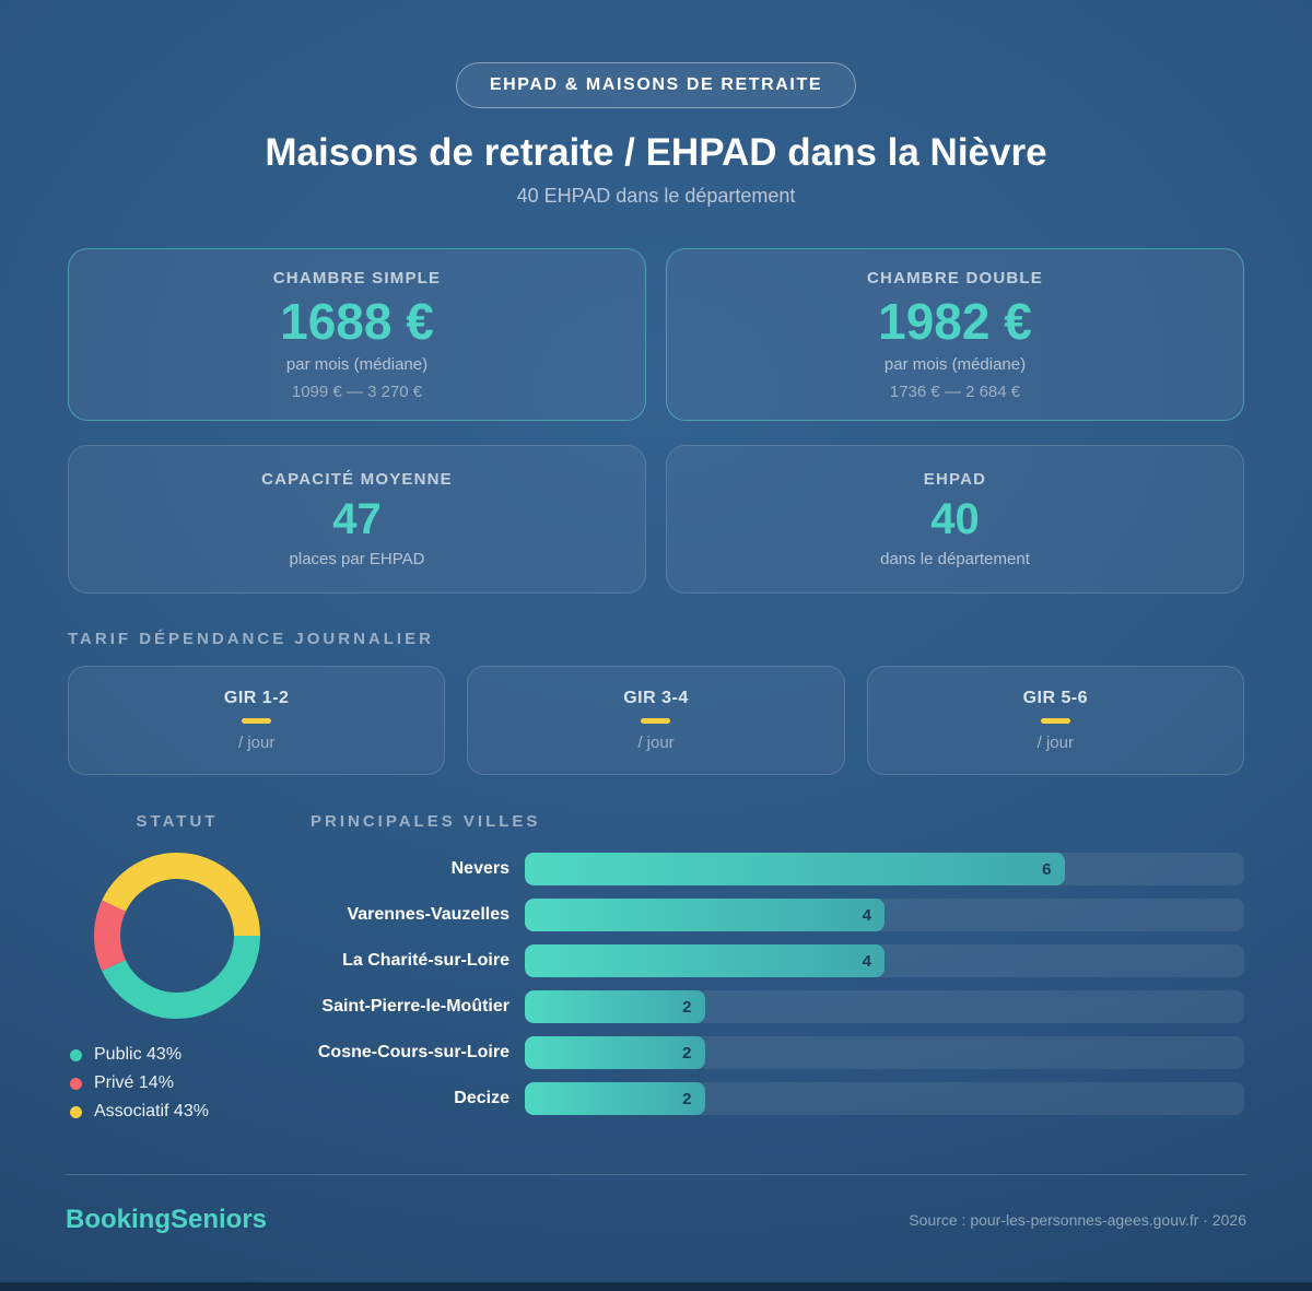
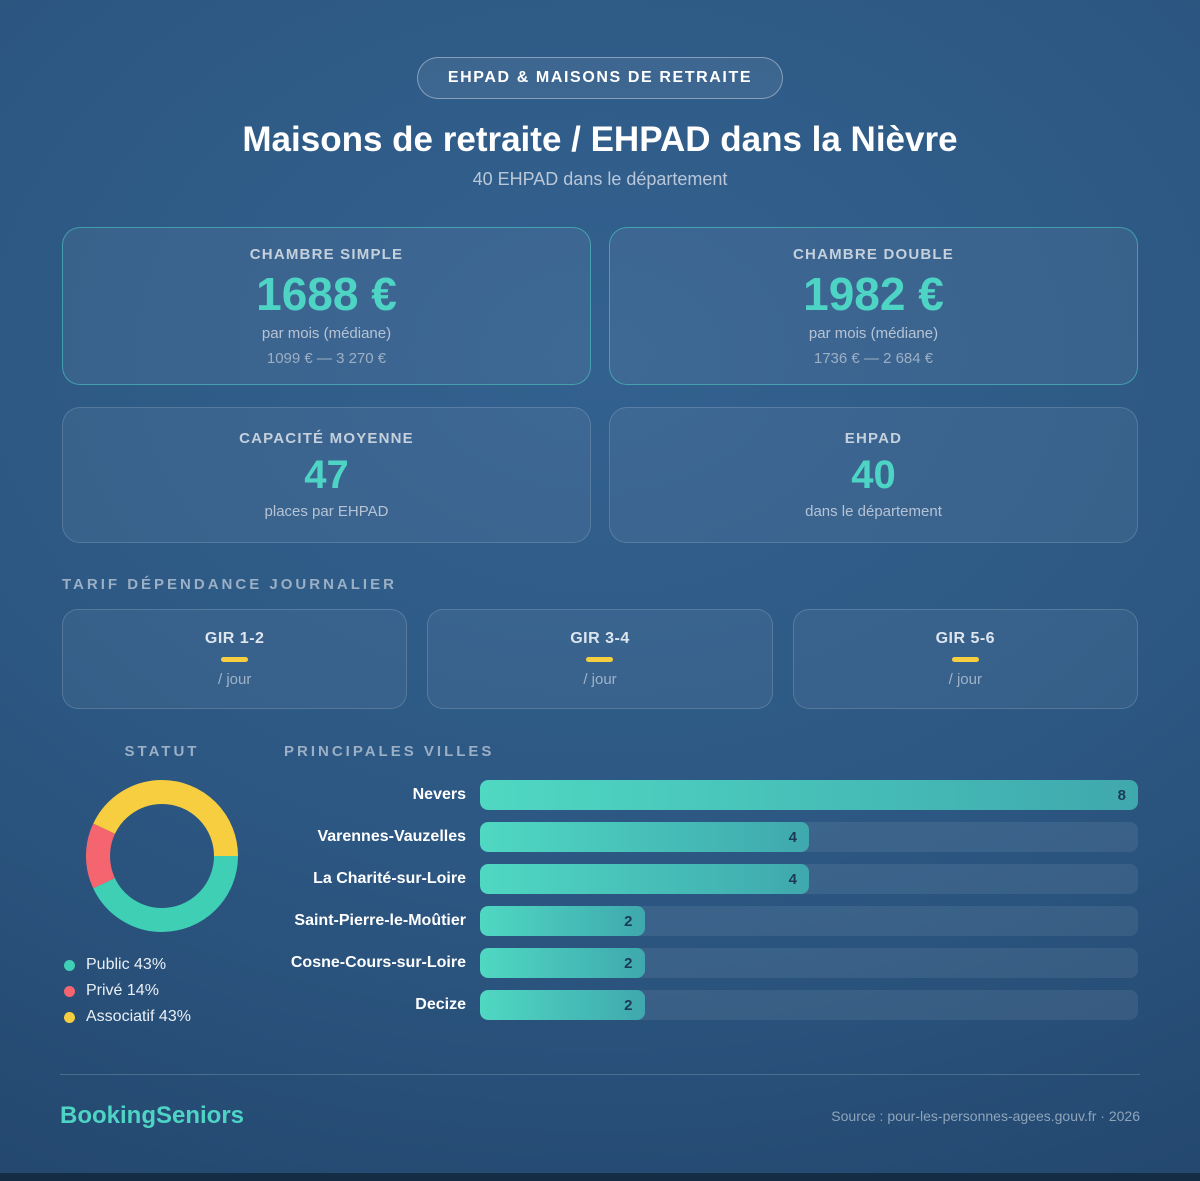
PRINCIPALES VILLES/Nevers: 6 -> 8
